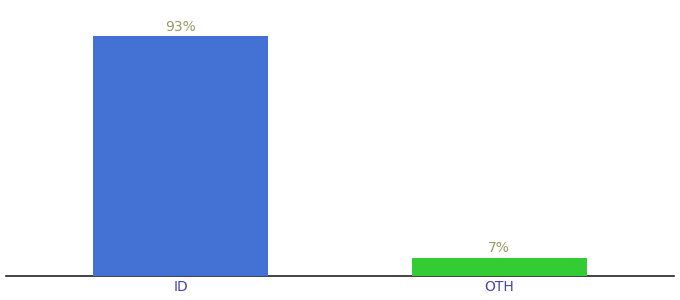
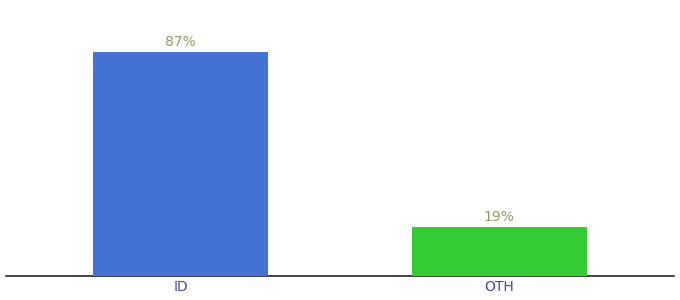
ID: 93% -> 87%
OTH: 7% -> 19%
